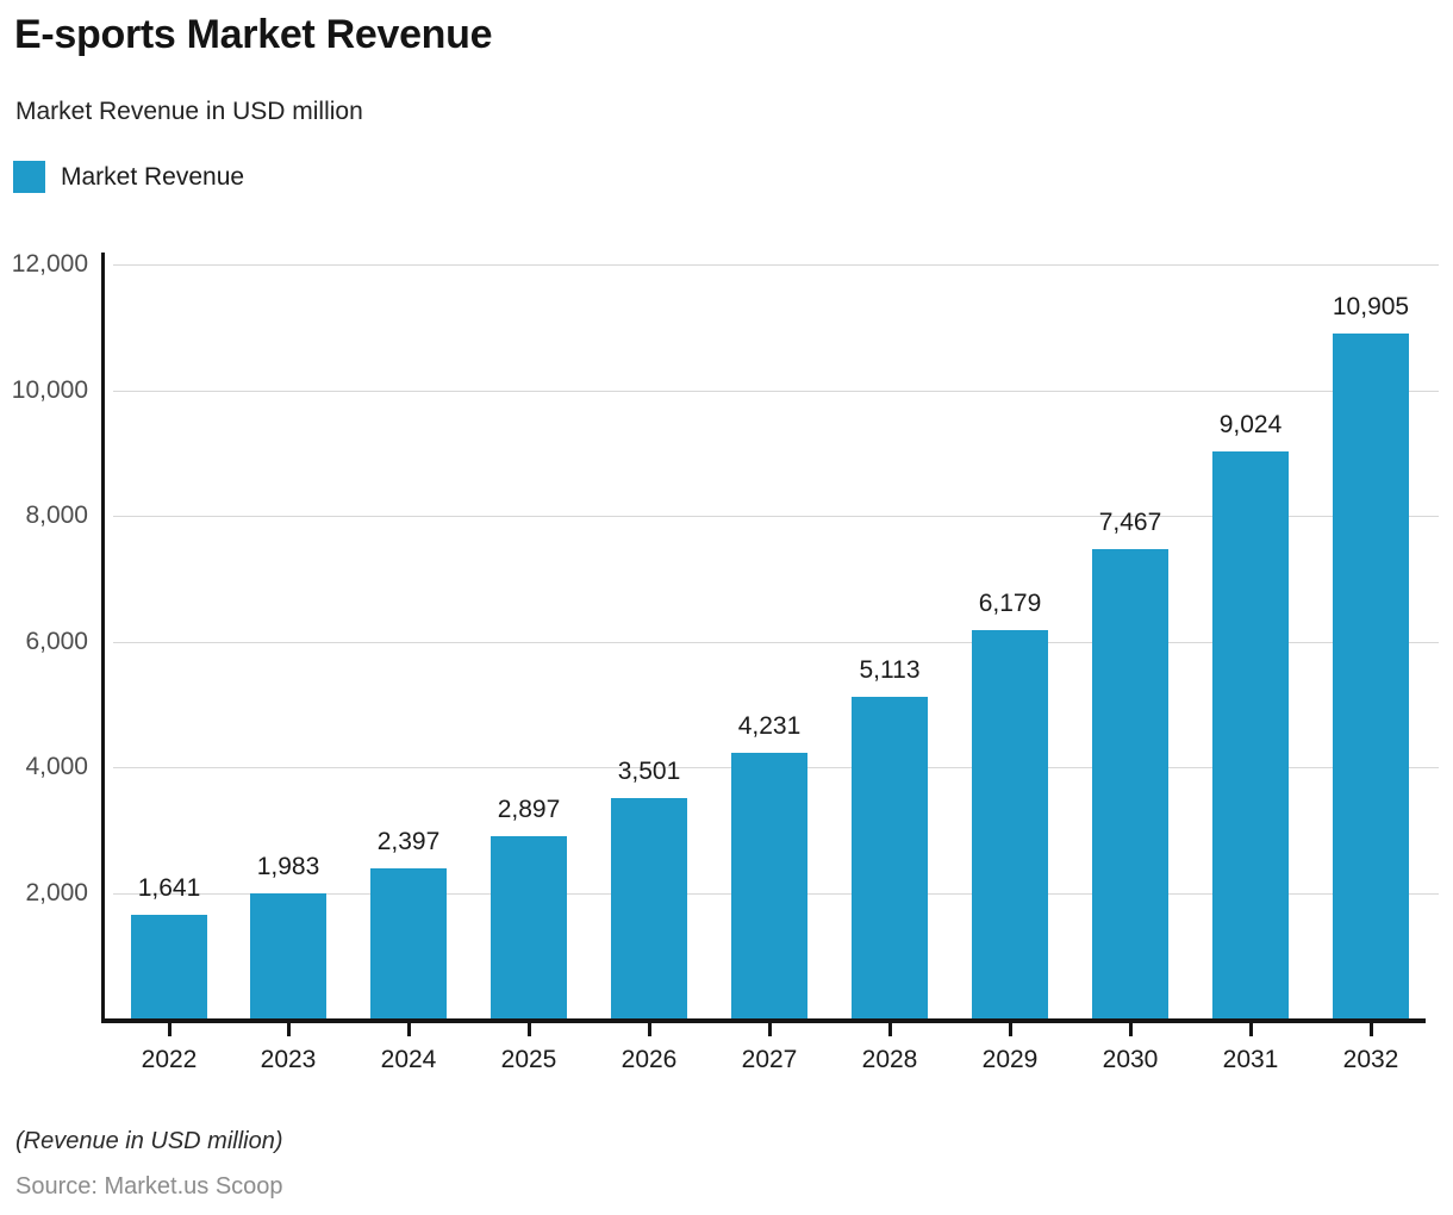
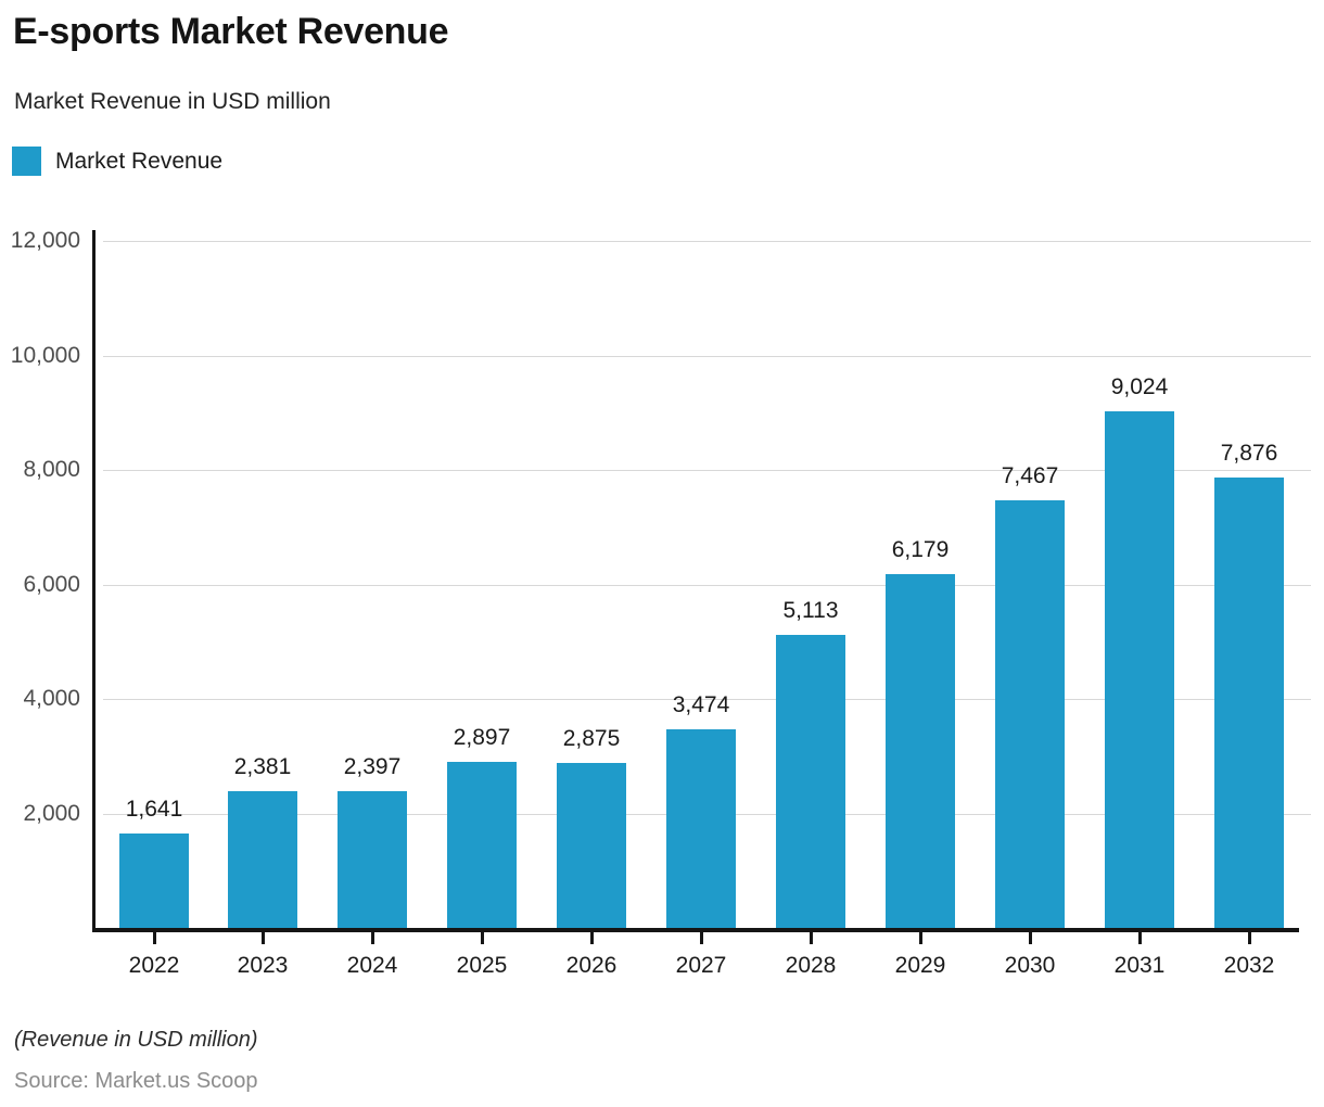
2023: 1,983 -> 2,381
2026: 3,501 -> 2,875
2027: 4,231 -> 3,474
2032: 10,905 -> 7,876
